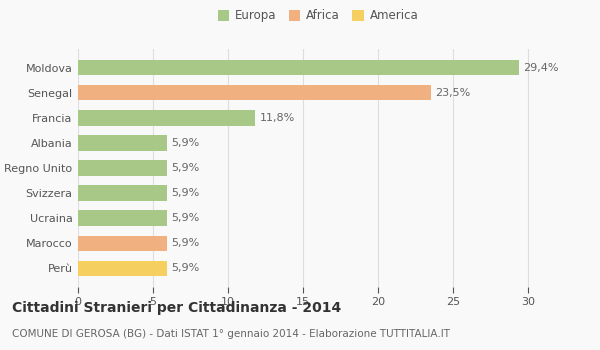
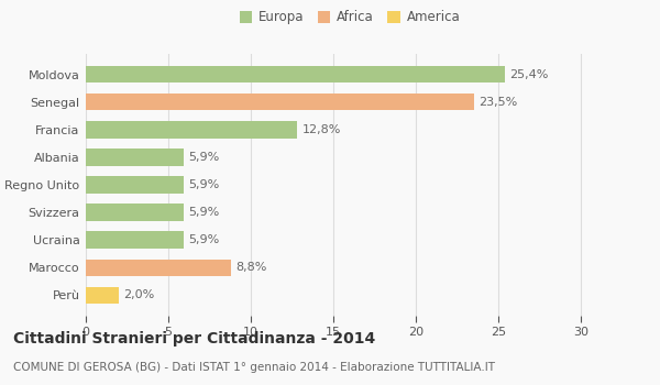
Moldova: 29,4% -> 25,4%
Francia: 11,8% -> 12,8%
Marocco: 5,9% -> 8,8%
Perù: 5,9% -> 2,0%
